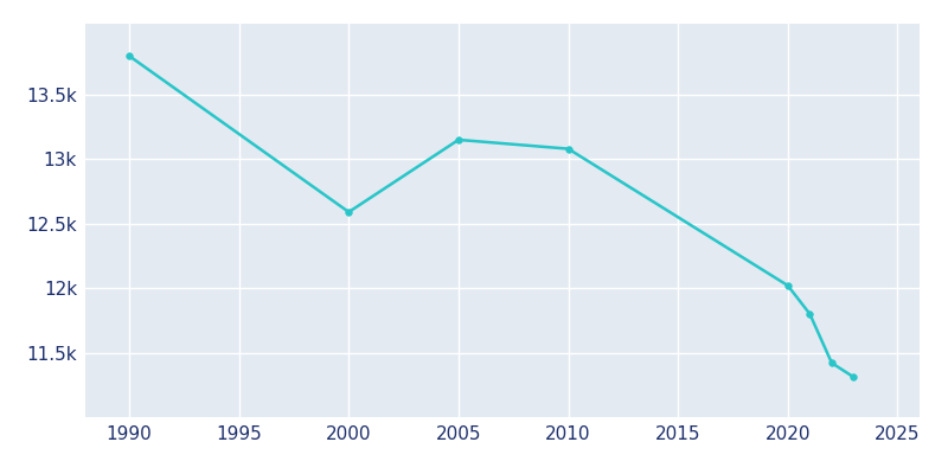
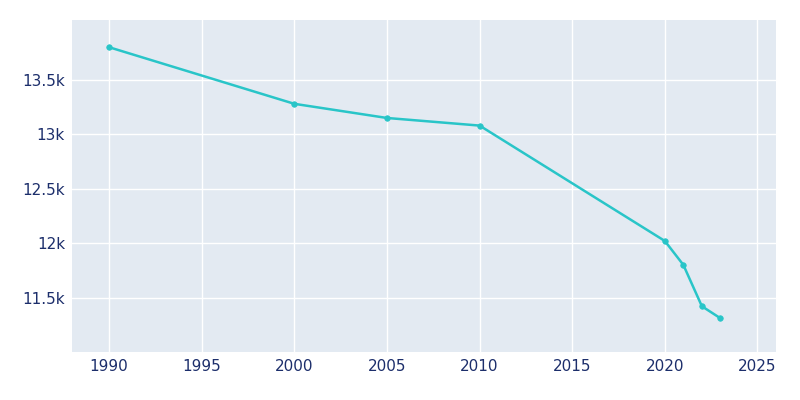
2000: 12.59k -> 13.28k
